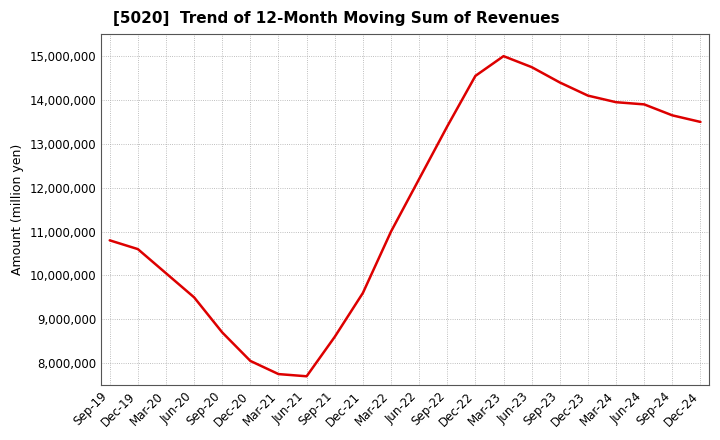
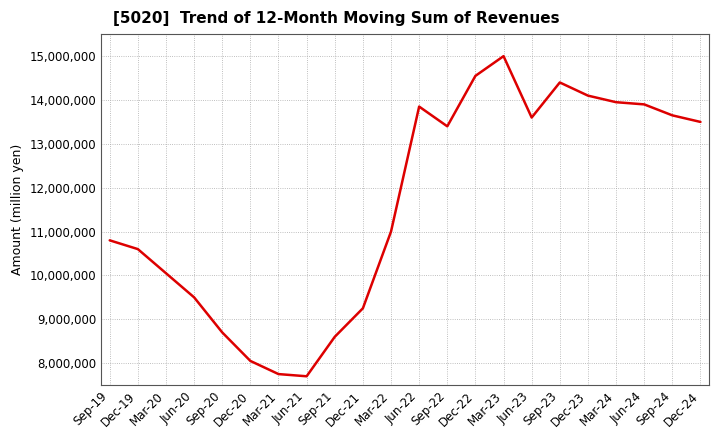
Dec-21: 9,600,000 -> 9,250,000
Jun-22: 12,200,000 -> 13,850,000
Jun-23: 14,750,000 -> 13,600,000
